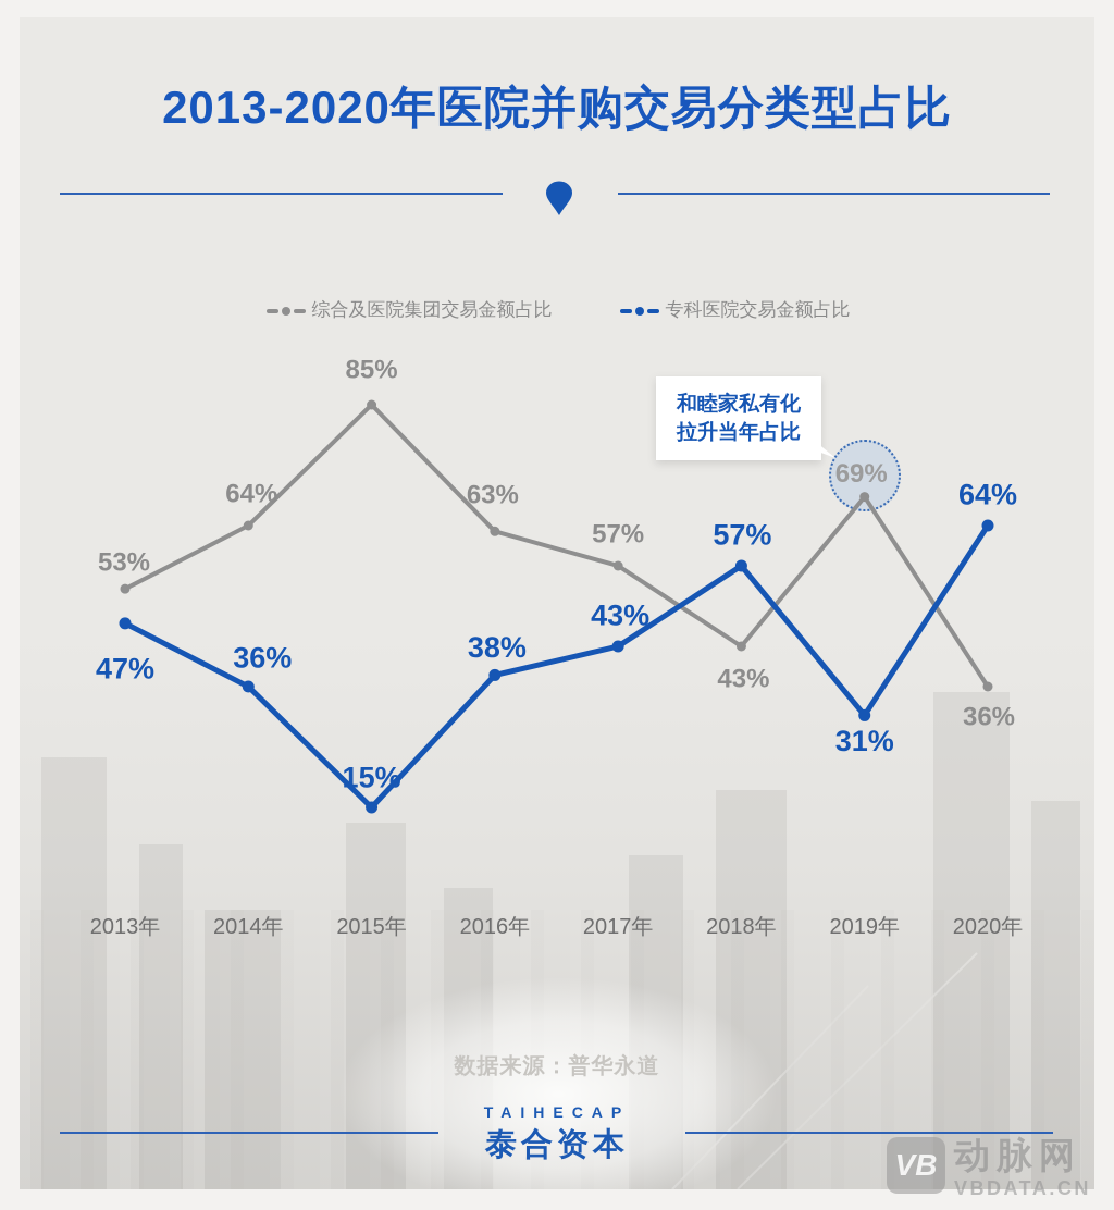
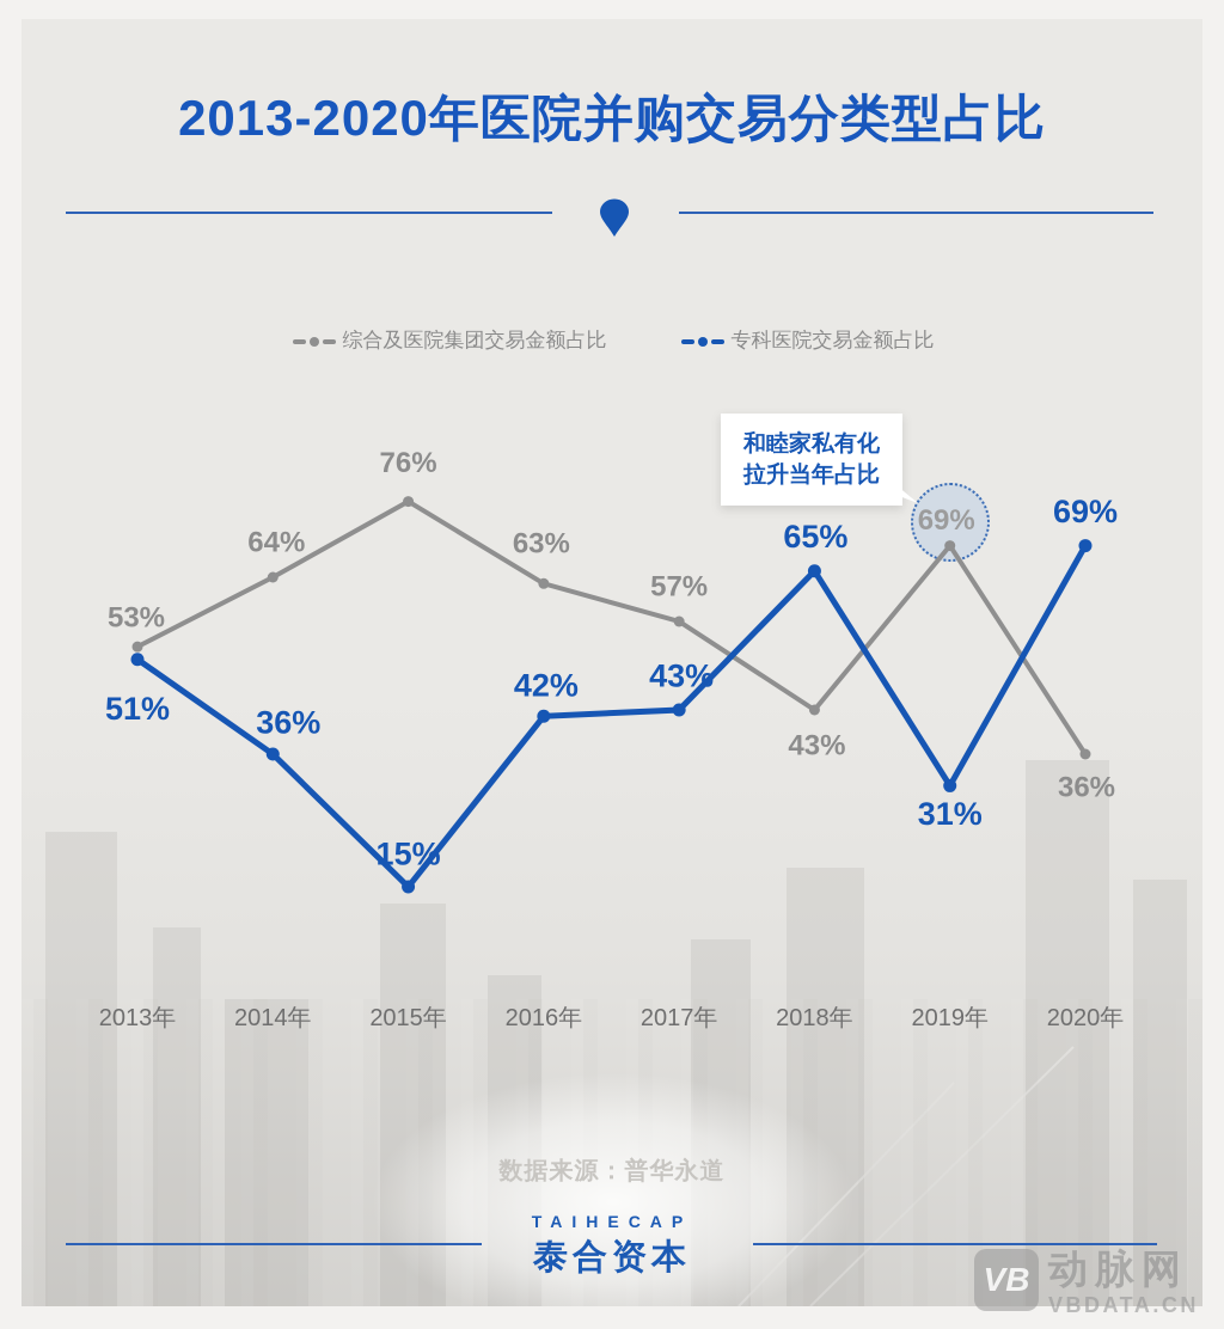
专科医院交易金额占比/2013年: 47% -> 51%
综合及医院集团交易金额占比/2015年: 85% -> 76%
专科医院交易金额占比/2016年: 38% -> 42%
专科医院交易金额占比/2018年: 57% -> 65%
专科医院交易金额占比/2020年: 64% -> 69%
